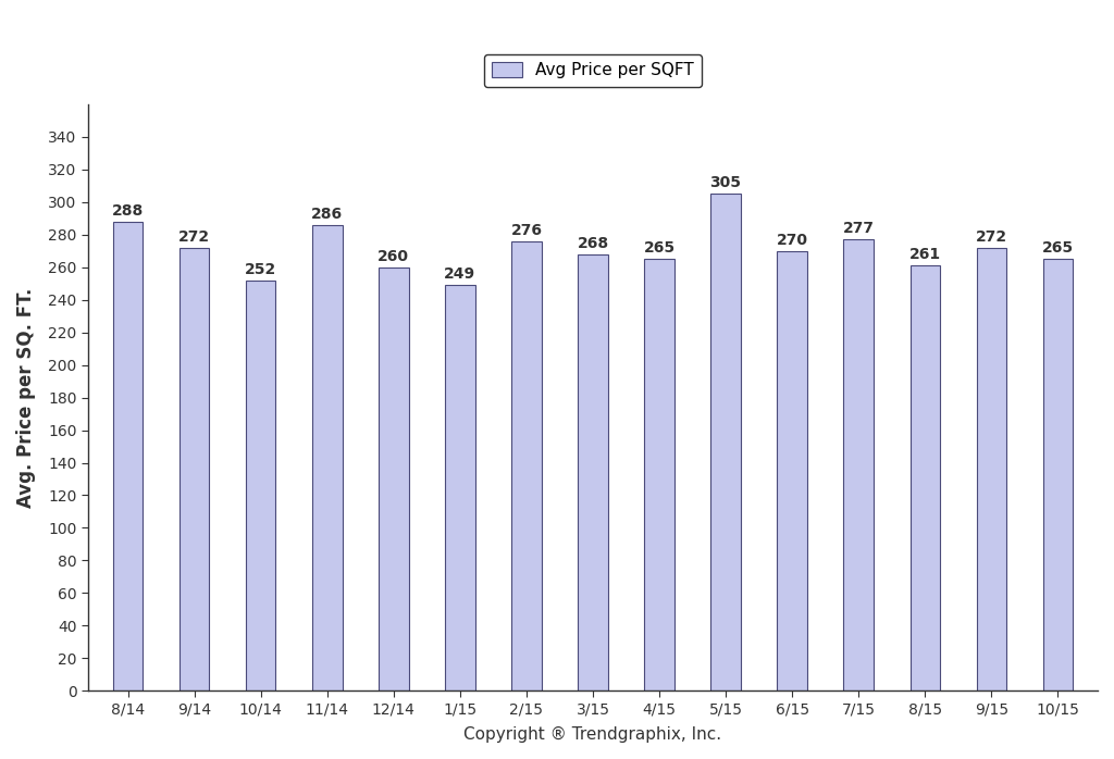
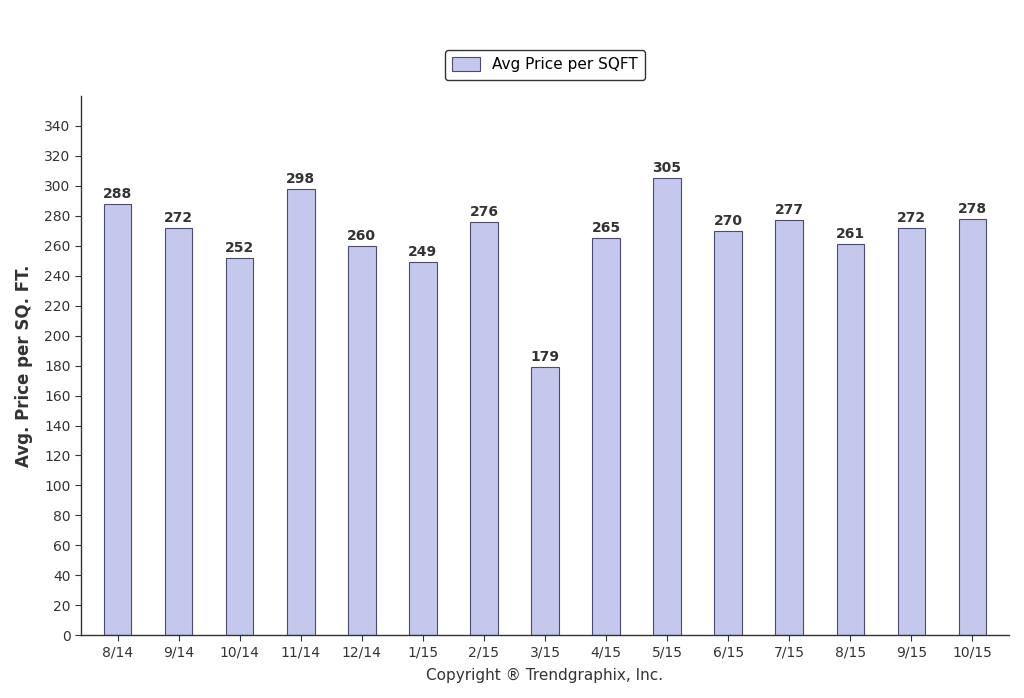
11/14: 286 -> 298
3/15: 268 -> 179
10/15: 265 -> 278
